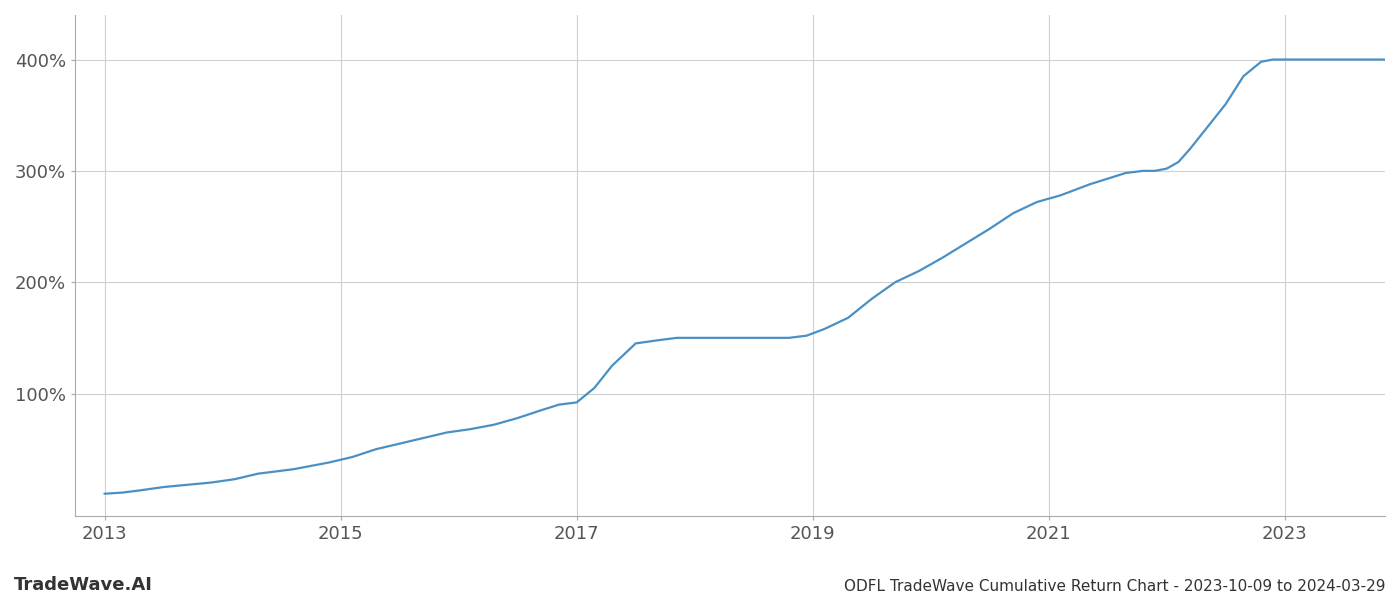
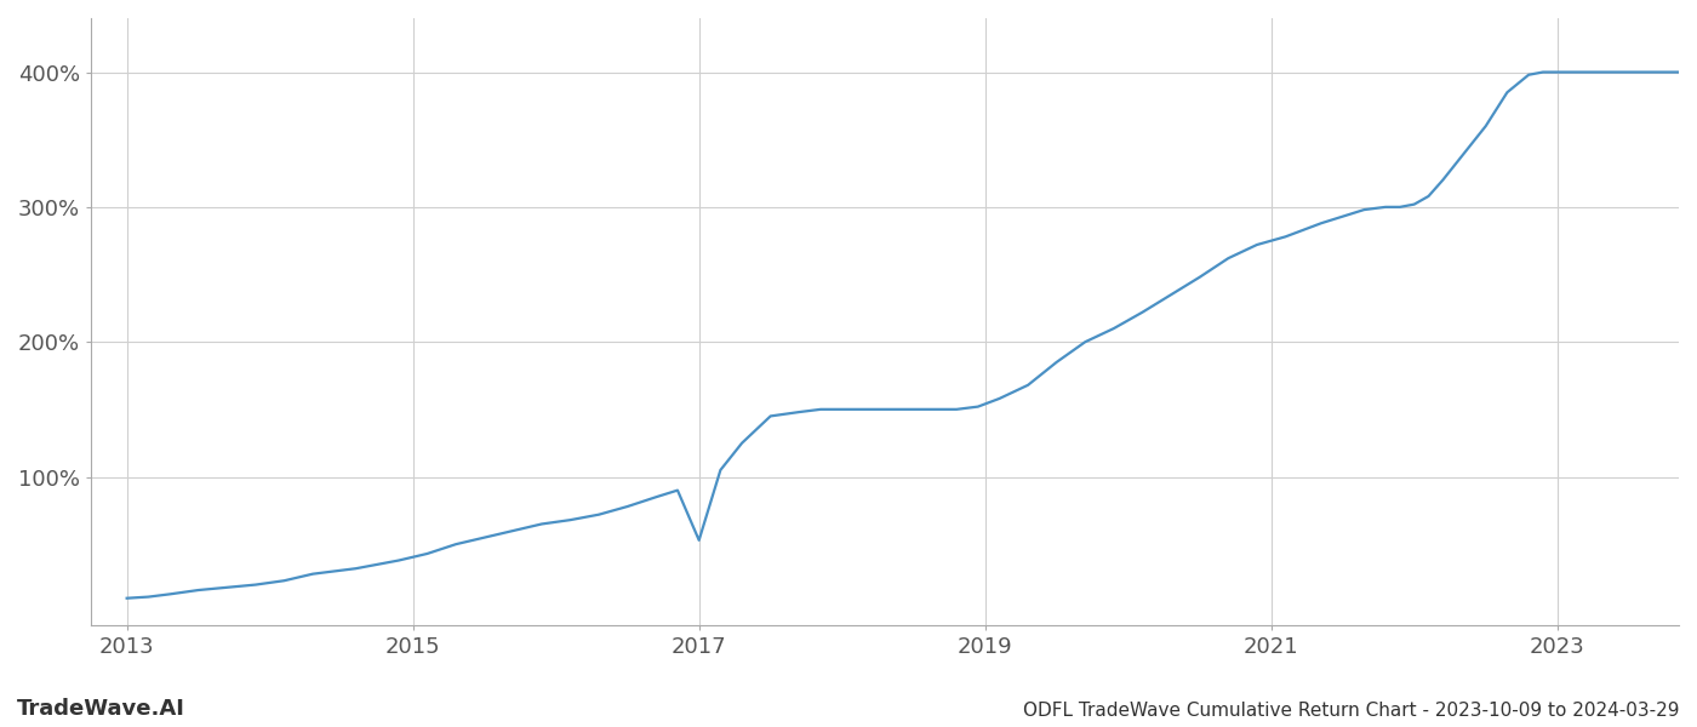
2017: 92% -> 53%
